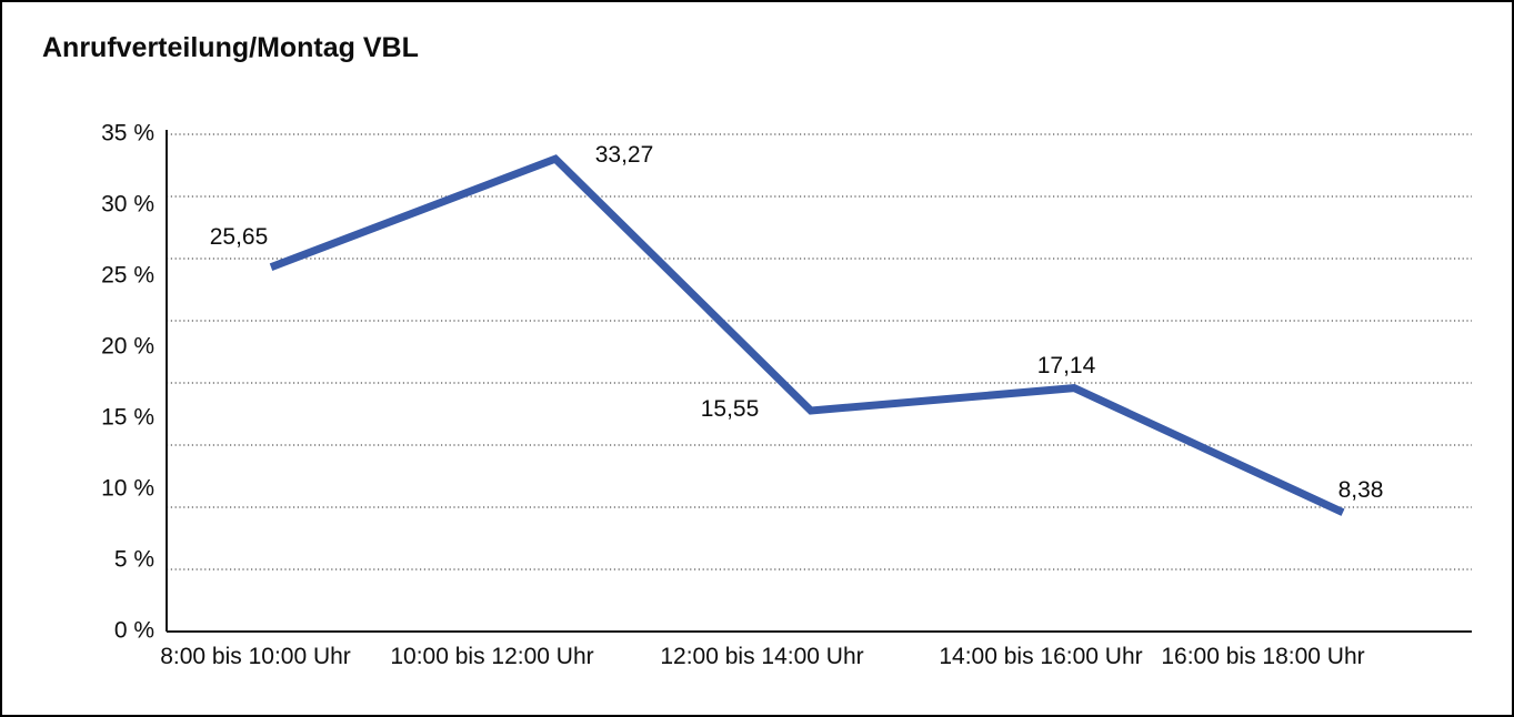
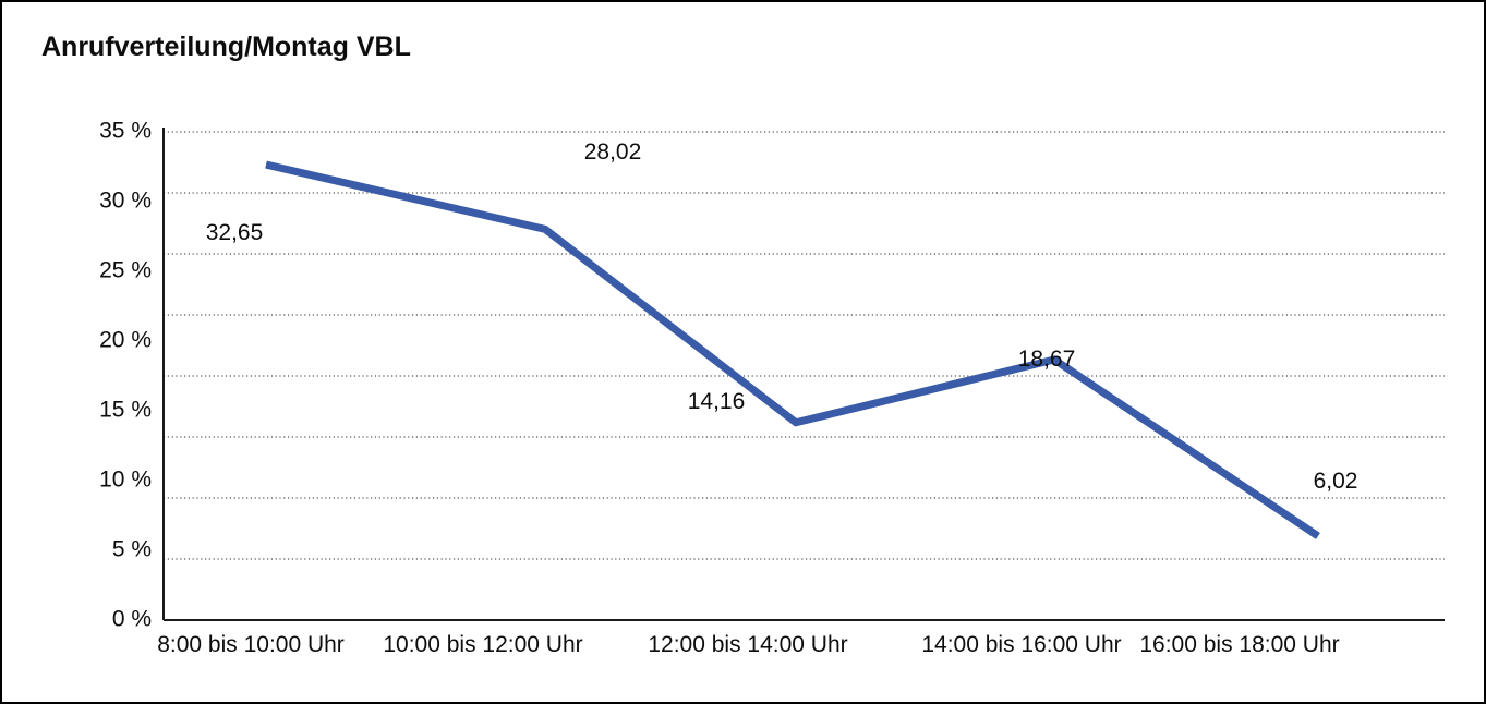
8:00 bis 10:00 Uhr: 25,65 -> 32,65
10:00 bis 12:00 Uhr: 33,27 -> 28,02
12:00 bis 14:00 Uhr: 15,55 -> 14,16
14:00 bis 16:00 Uhr: 17,14 -> 18,67
16:00 bis 18:00 Uhr: 8,38 -> 6,02
